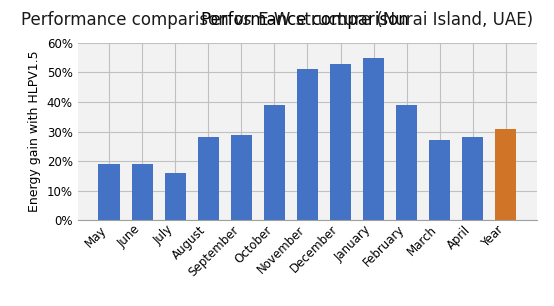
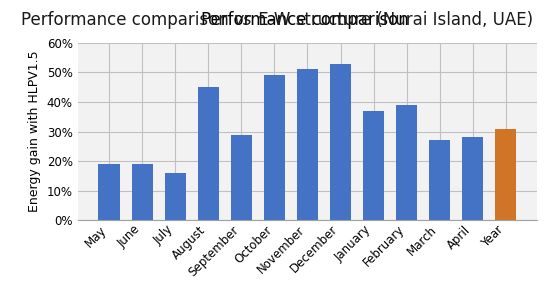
August: 28% -> 45%
October: 39% -> 49%
January: 55% -> 37%
